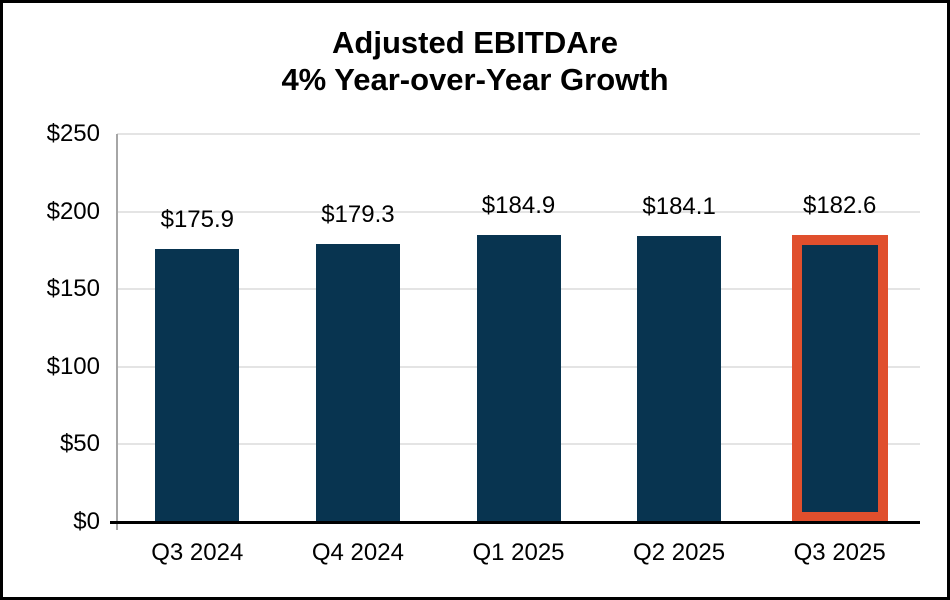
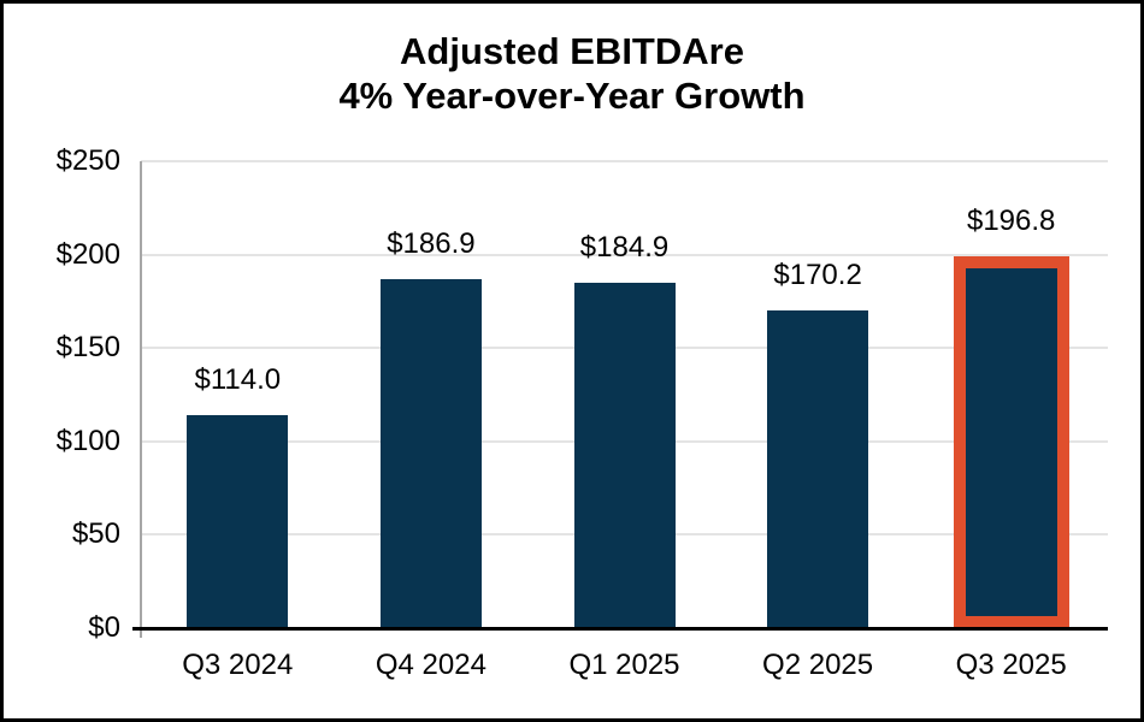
Q3 2024: $175.9 -> $114.0
Q4 2024: $179.3 -> $186.9
Q2 2025: $184.1 -> $170.2
Q3 2025: $182.6 -> $196.8
